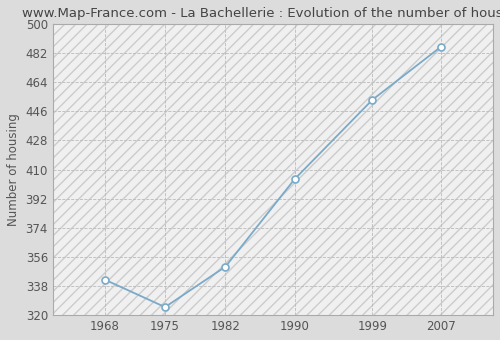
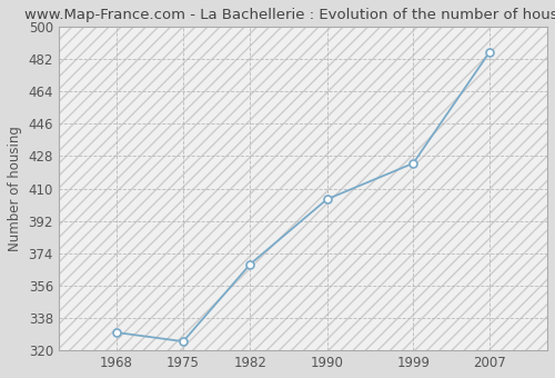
1968: 342 -> 330
1982: 350 -> 368
1999: 453 -> 424
